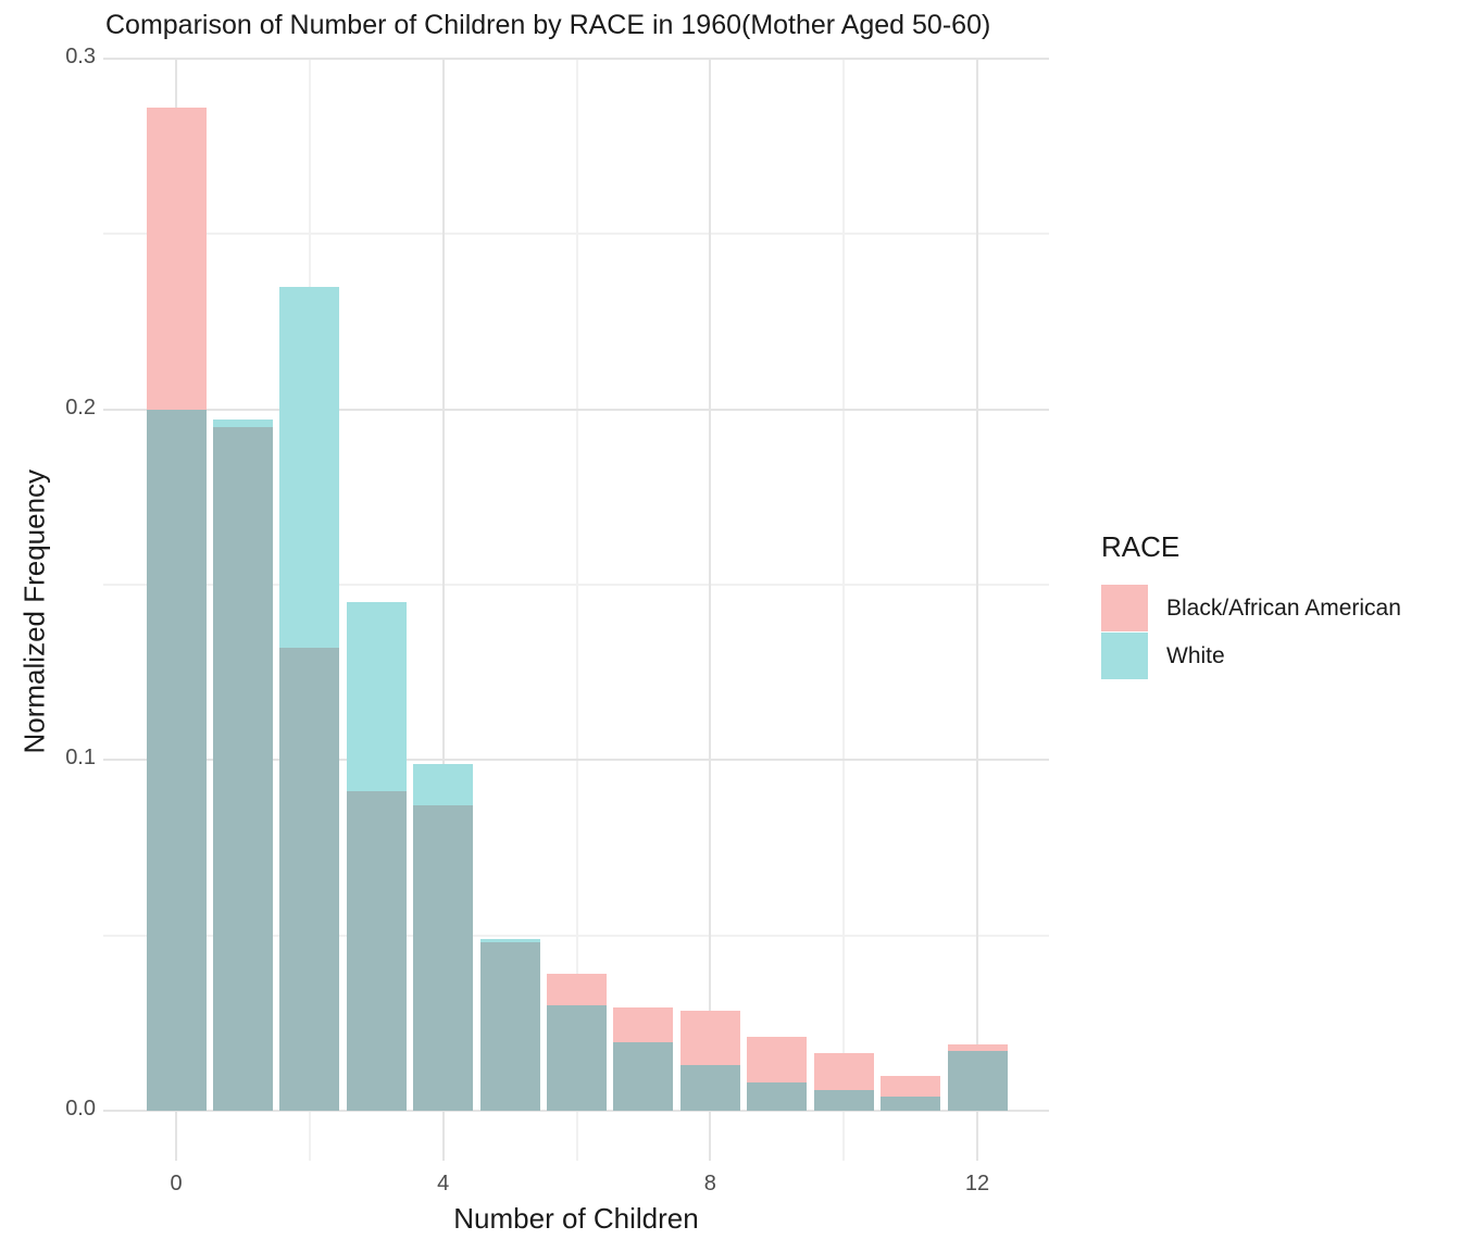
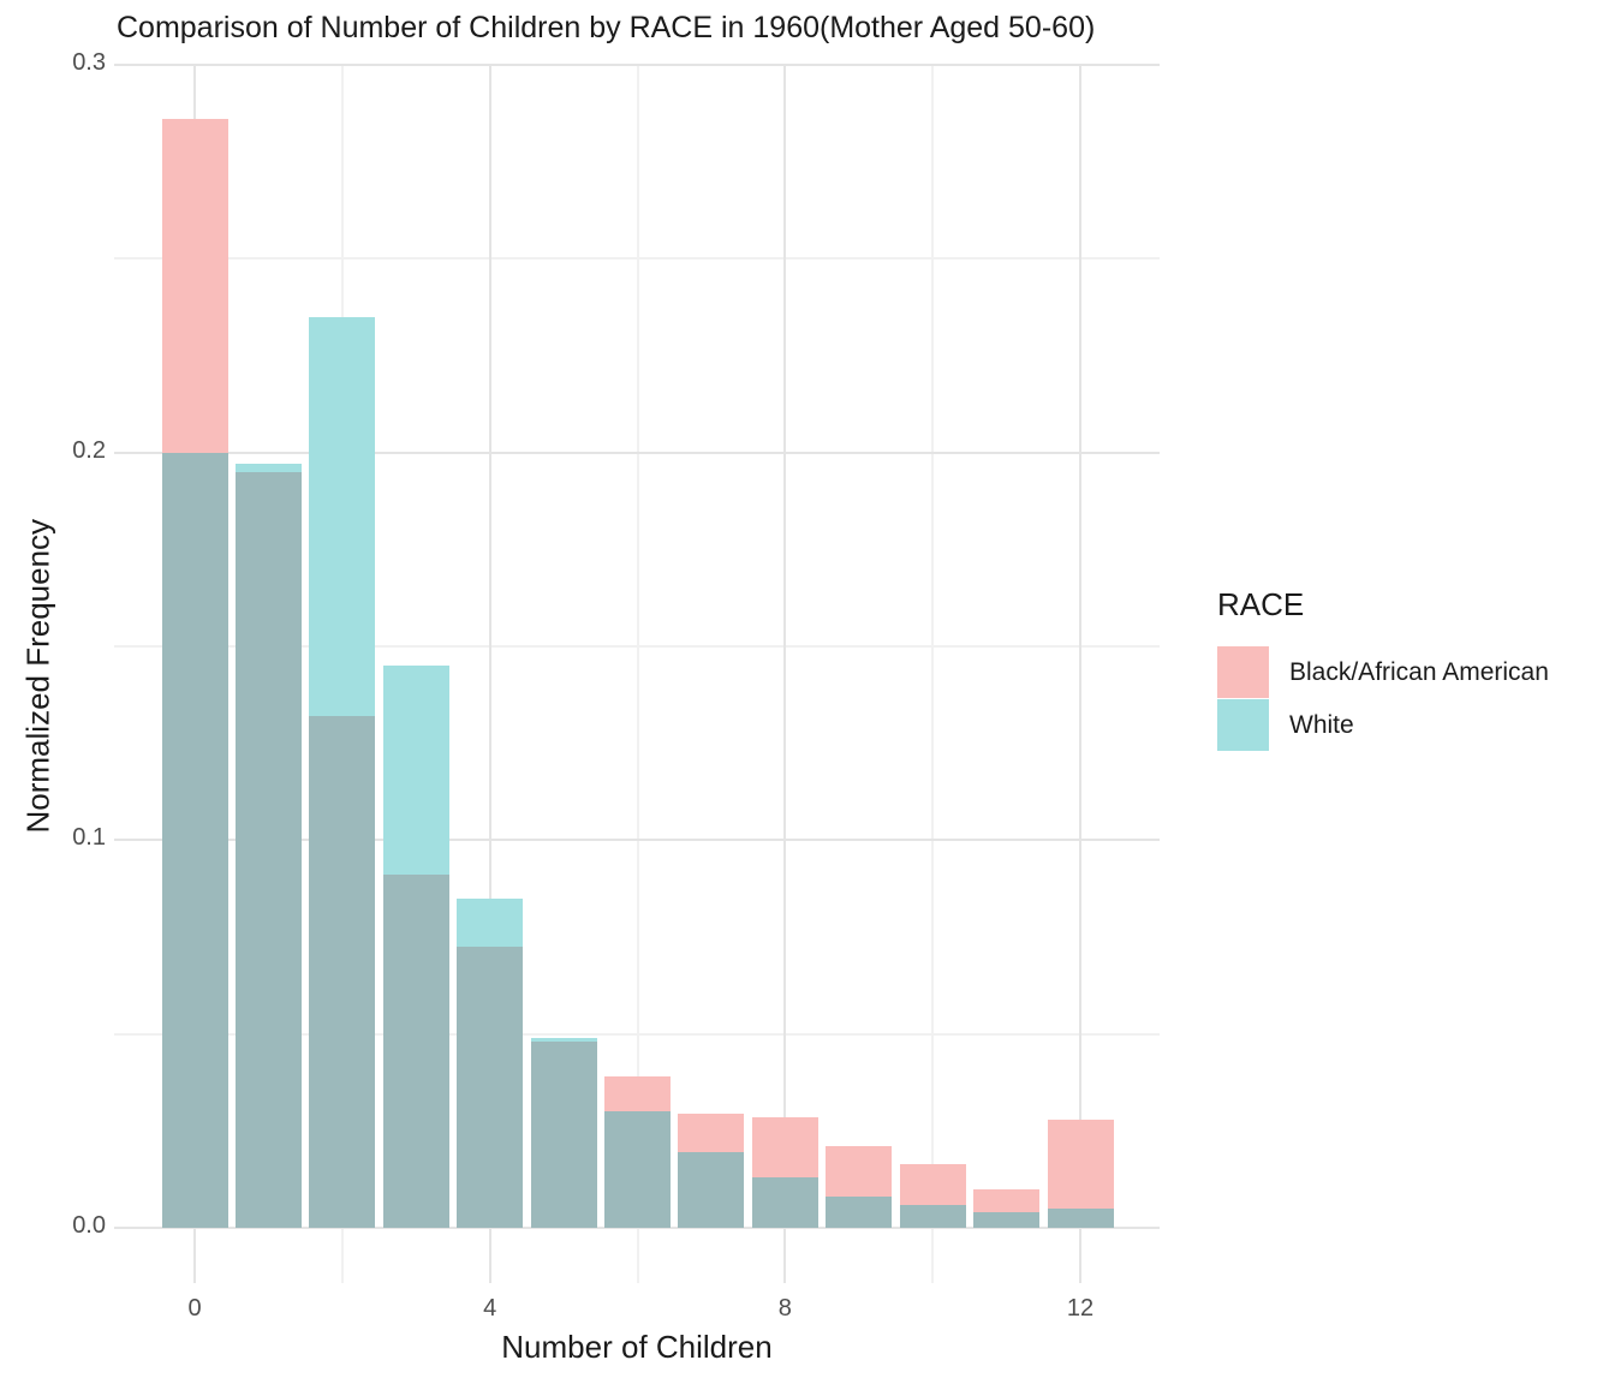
Black/African American/4: 0.087 -> 0.072
White/4: 0.099 -> 0.085
Black/African American/12: 0.019 -> 0.028
White/12: 0.017 -> 0.005
